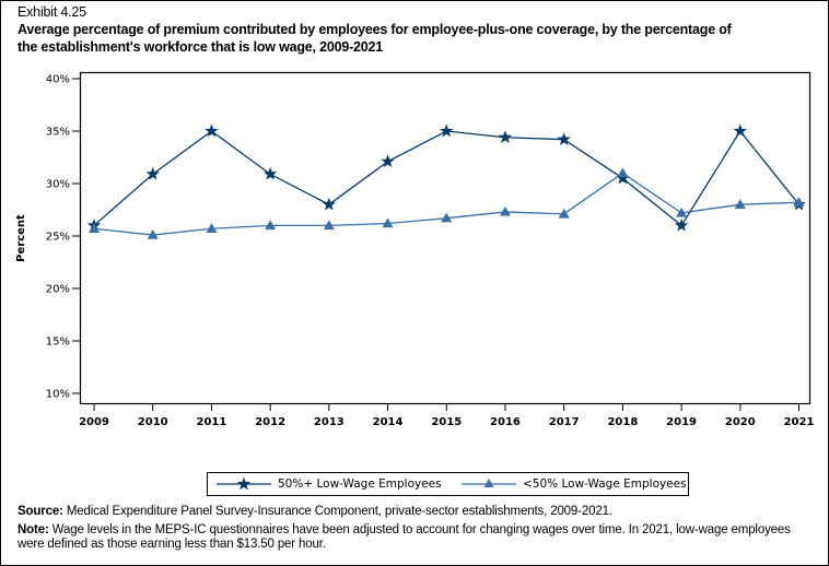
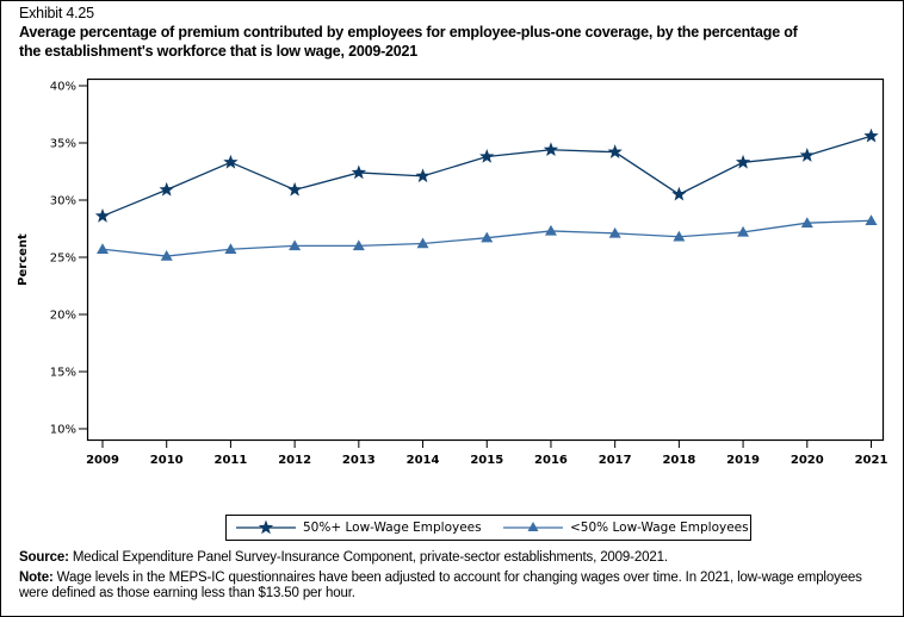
50%+ Low-Wage Employees/2009: 26% -> 29%
50%+ Low-Wage Employees/2011: 35% -> 33%
50%+ Low-Wage Employees/2013: 28% -> 32%
50%+ Low-Wage Employees/2015: 35% -> 34%
<50% Low-Wage Employees/2018: 31% -> 27%
50%+ Low-Wage Employees/2019: 26% -> 33%
50%+ Low-Wage Employees/2020: 35% -> 34%
50%+ Low-Wage Employees/2021: 28% -> 36%
